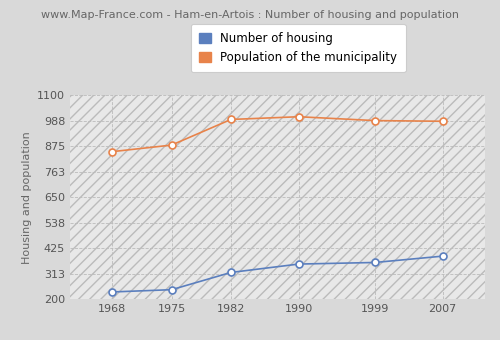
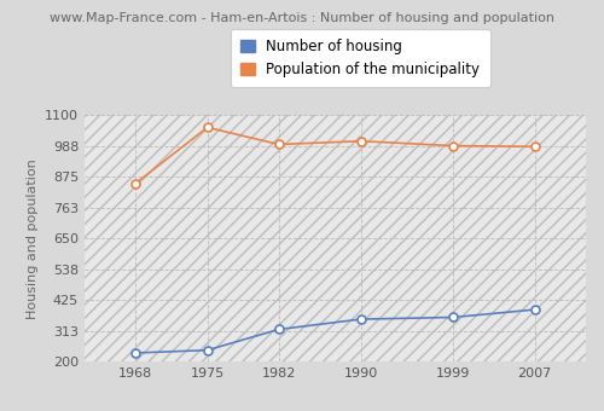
Population of the municipality/1975: 880 -> 1055
